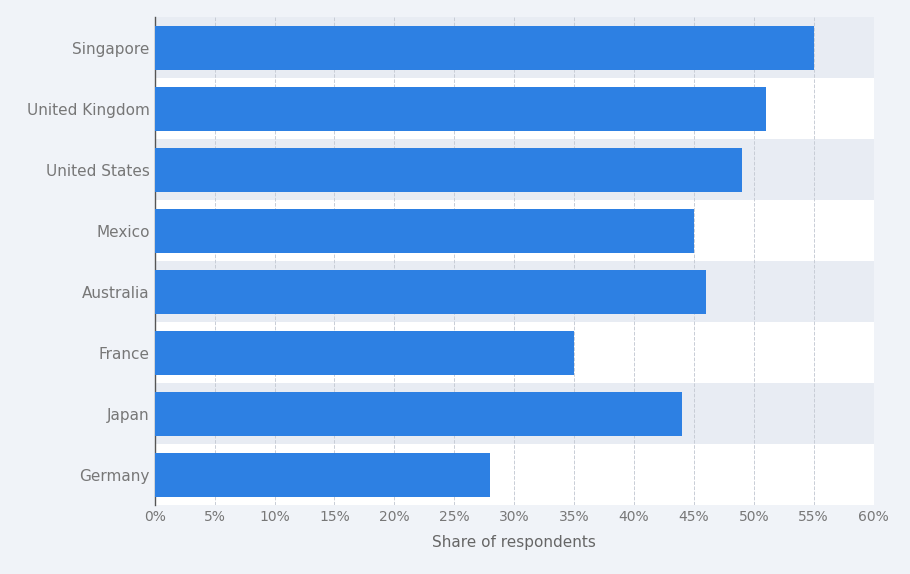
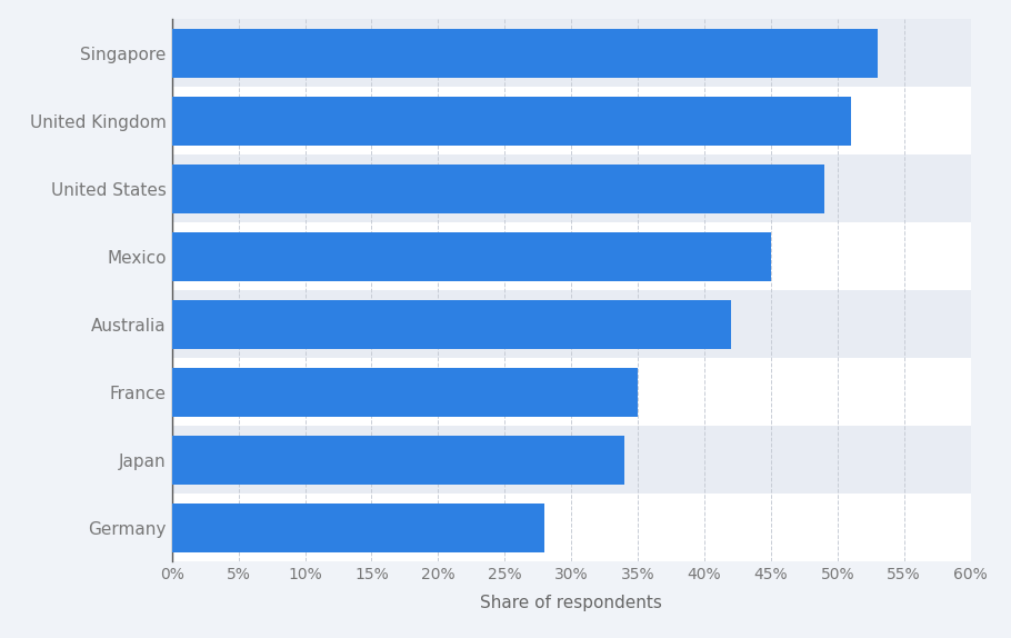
Singapore: 55% -> 53%
Australia: 46% -> 42%
Japan: 44% -> 34%
